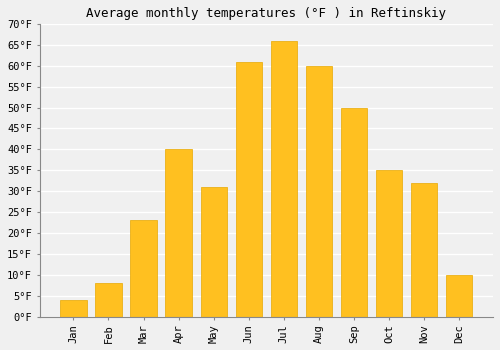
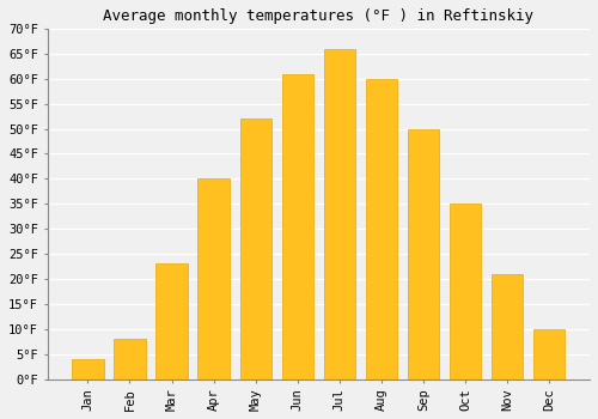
May: 31°F -> 52°F
Nov: 32°F -> 21°F
